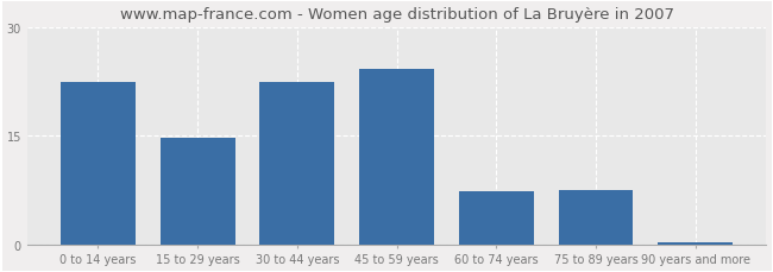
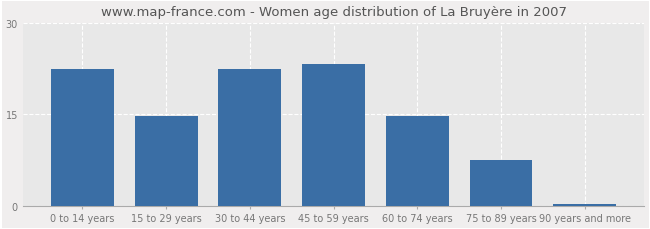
45 to 59 years: 24.2 -> 23.2
60 to 74 years: 7.4 -> 14.7
